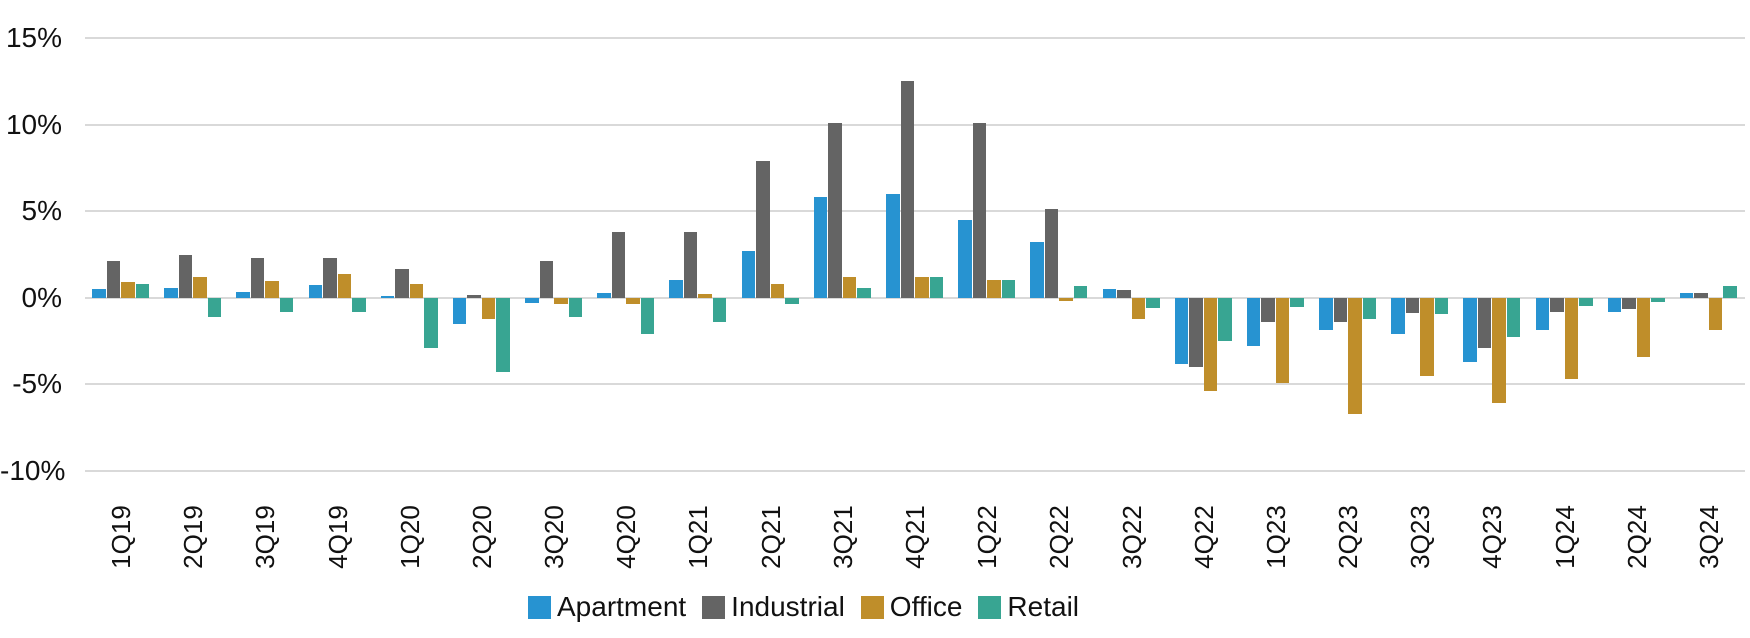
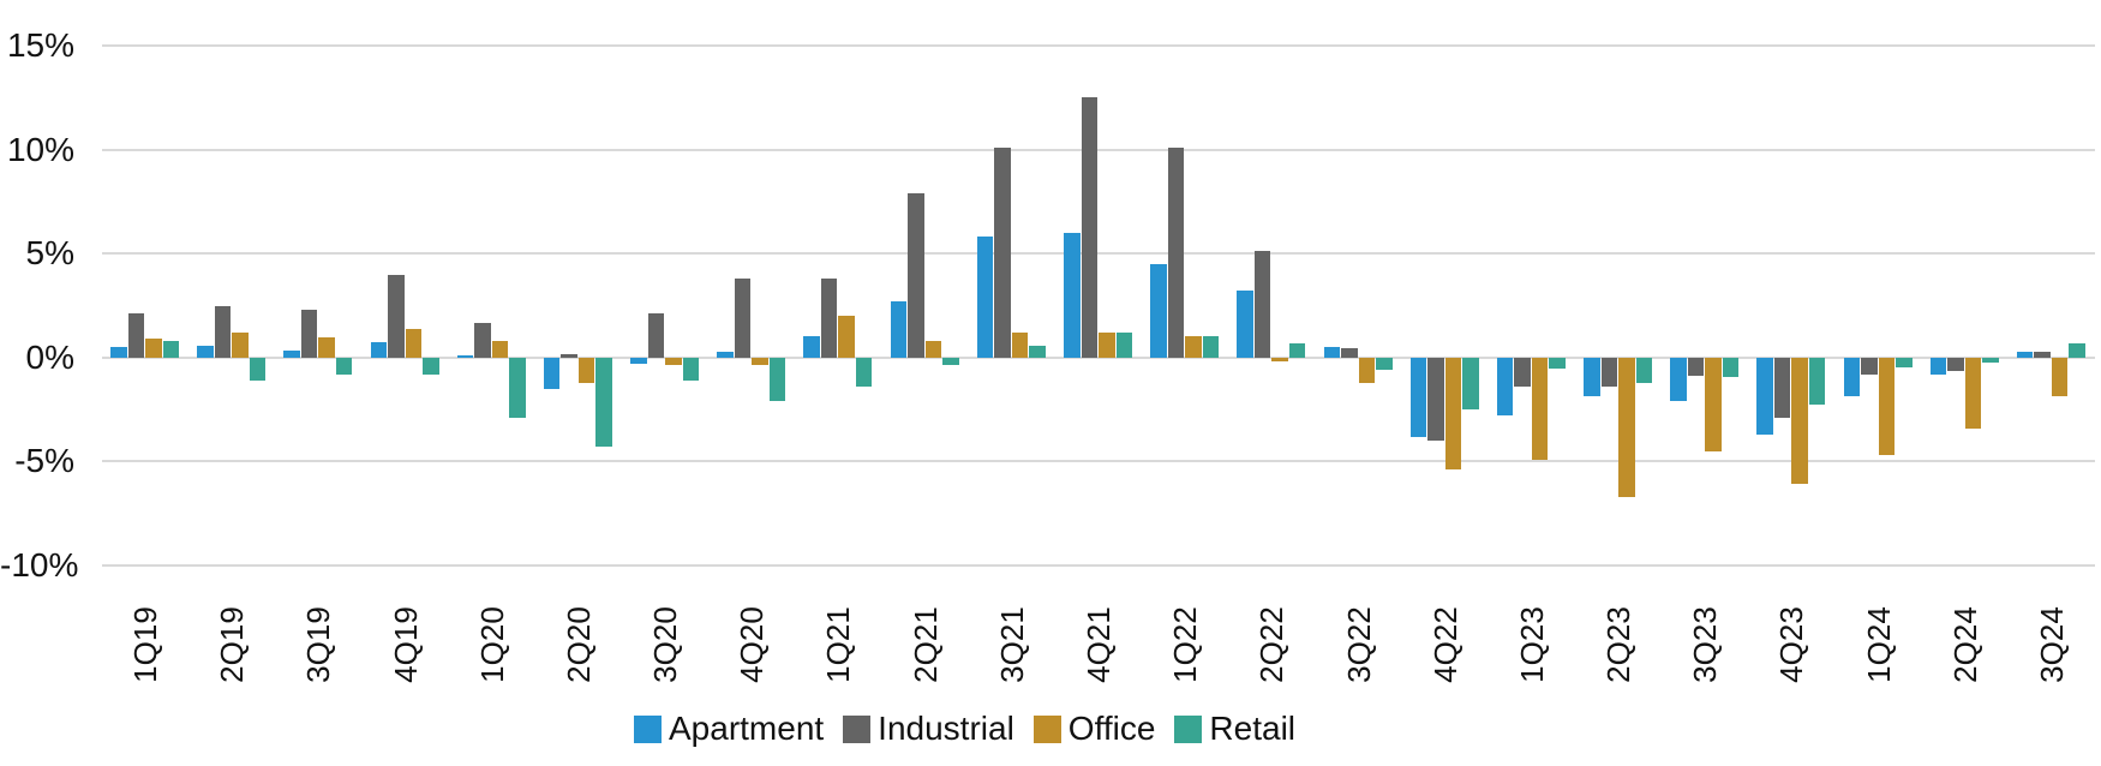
Industrial/4Q19: 2.3% -> 4.0%
Office/1Q21: 0.2% -> 2.0%
